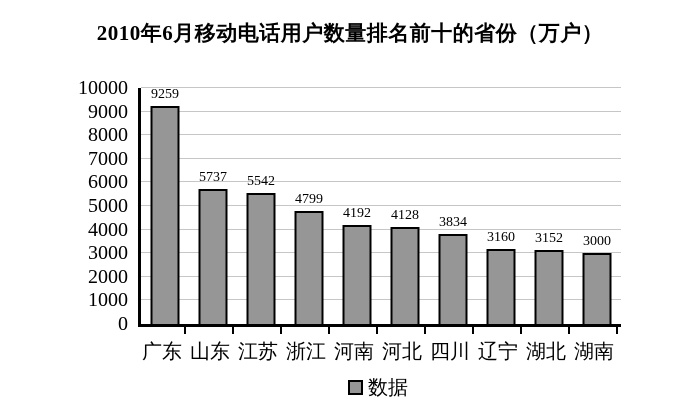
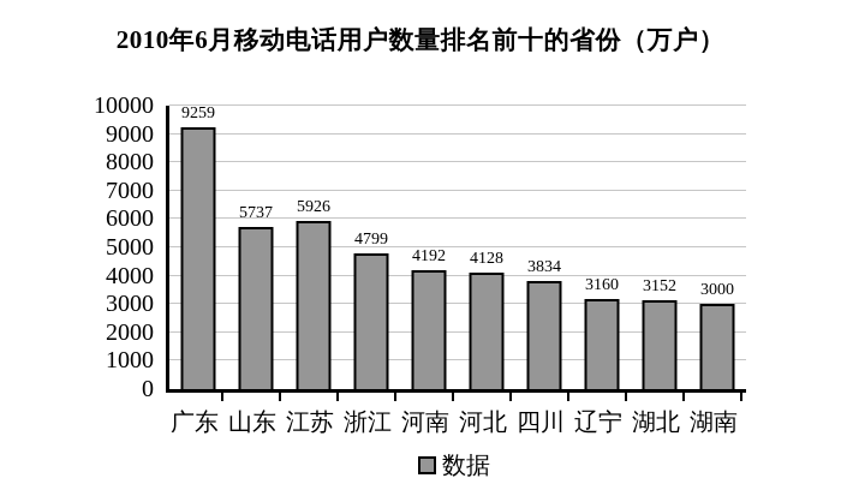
江苏: 5542 -> 5926
